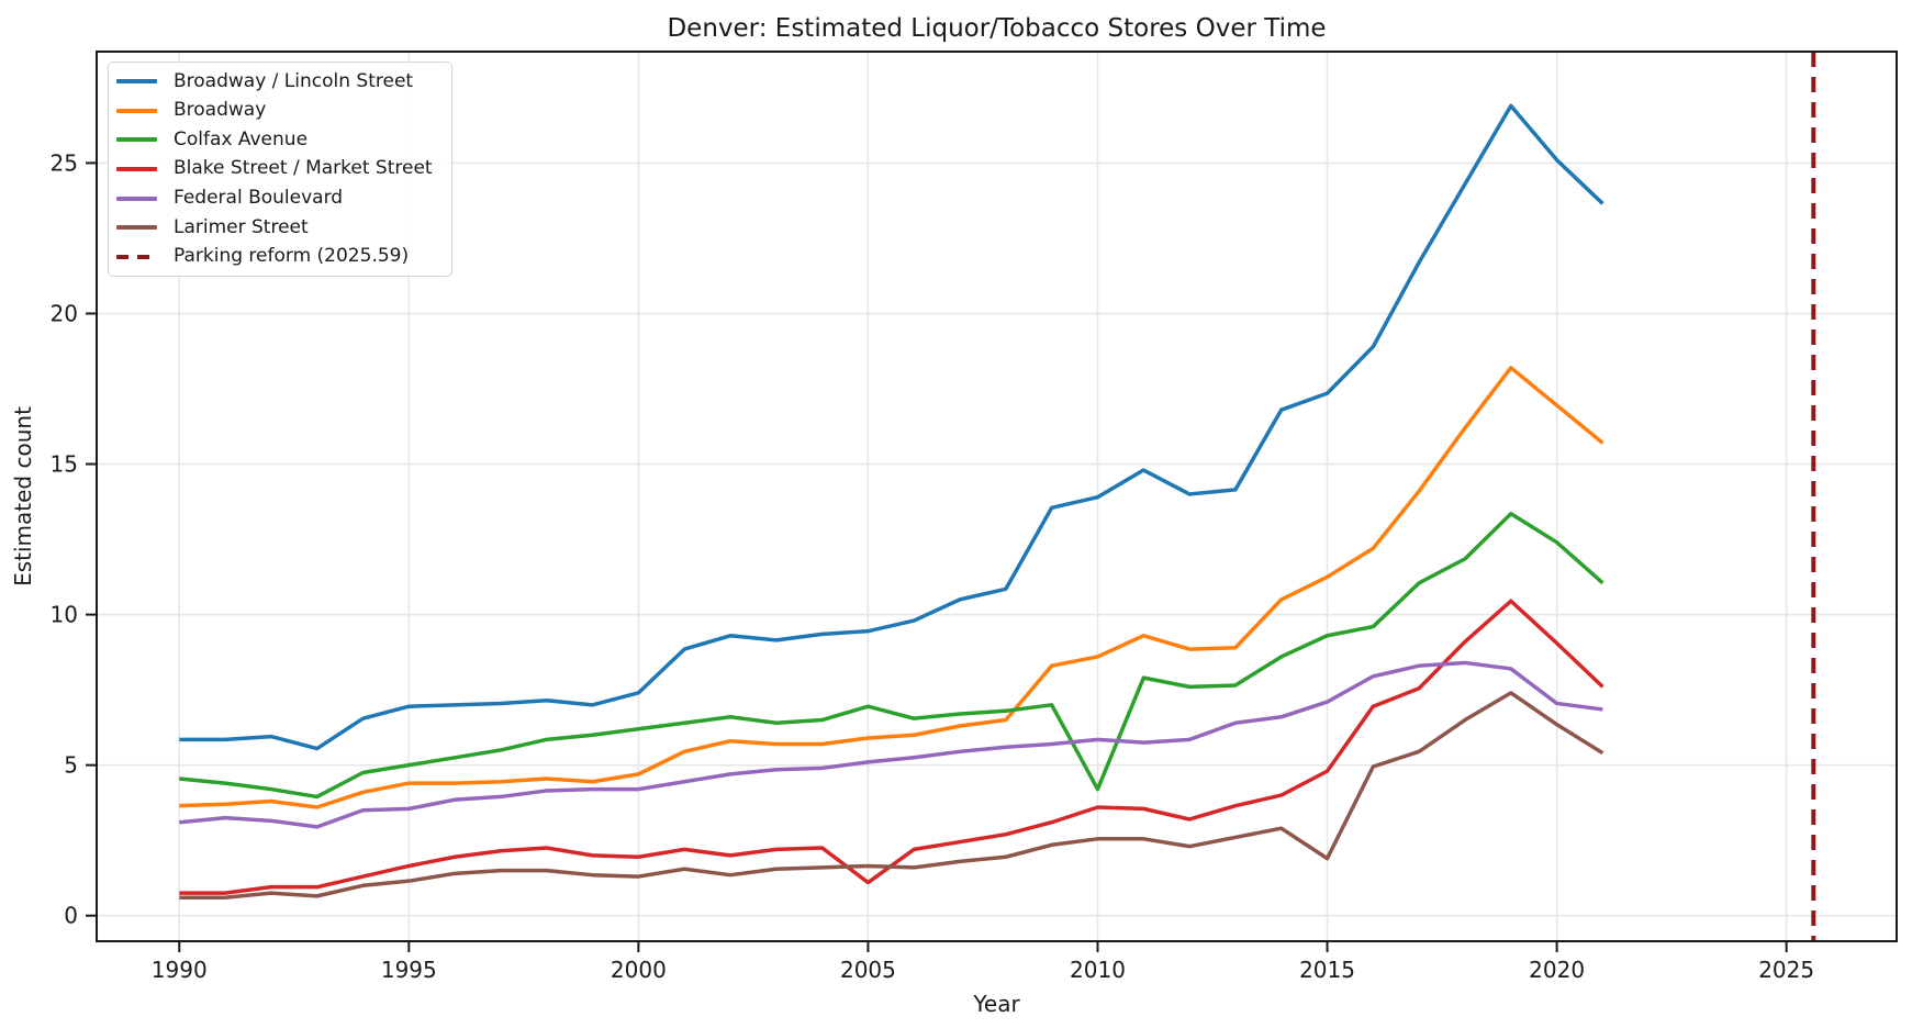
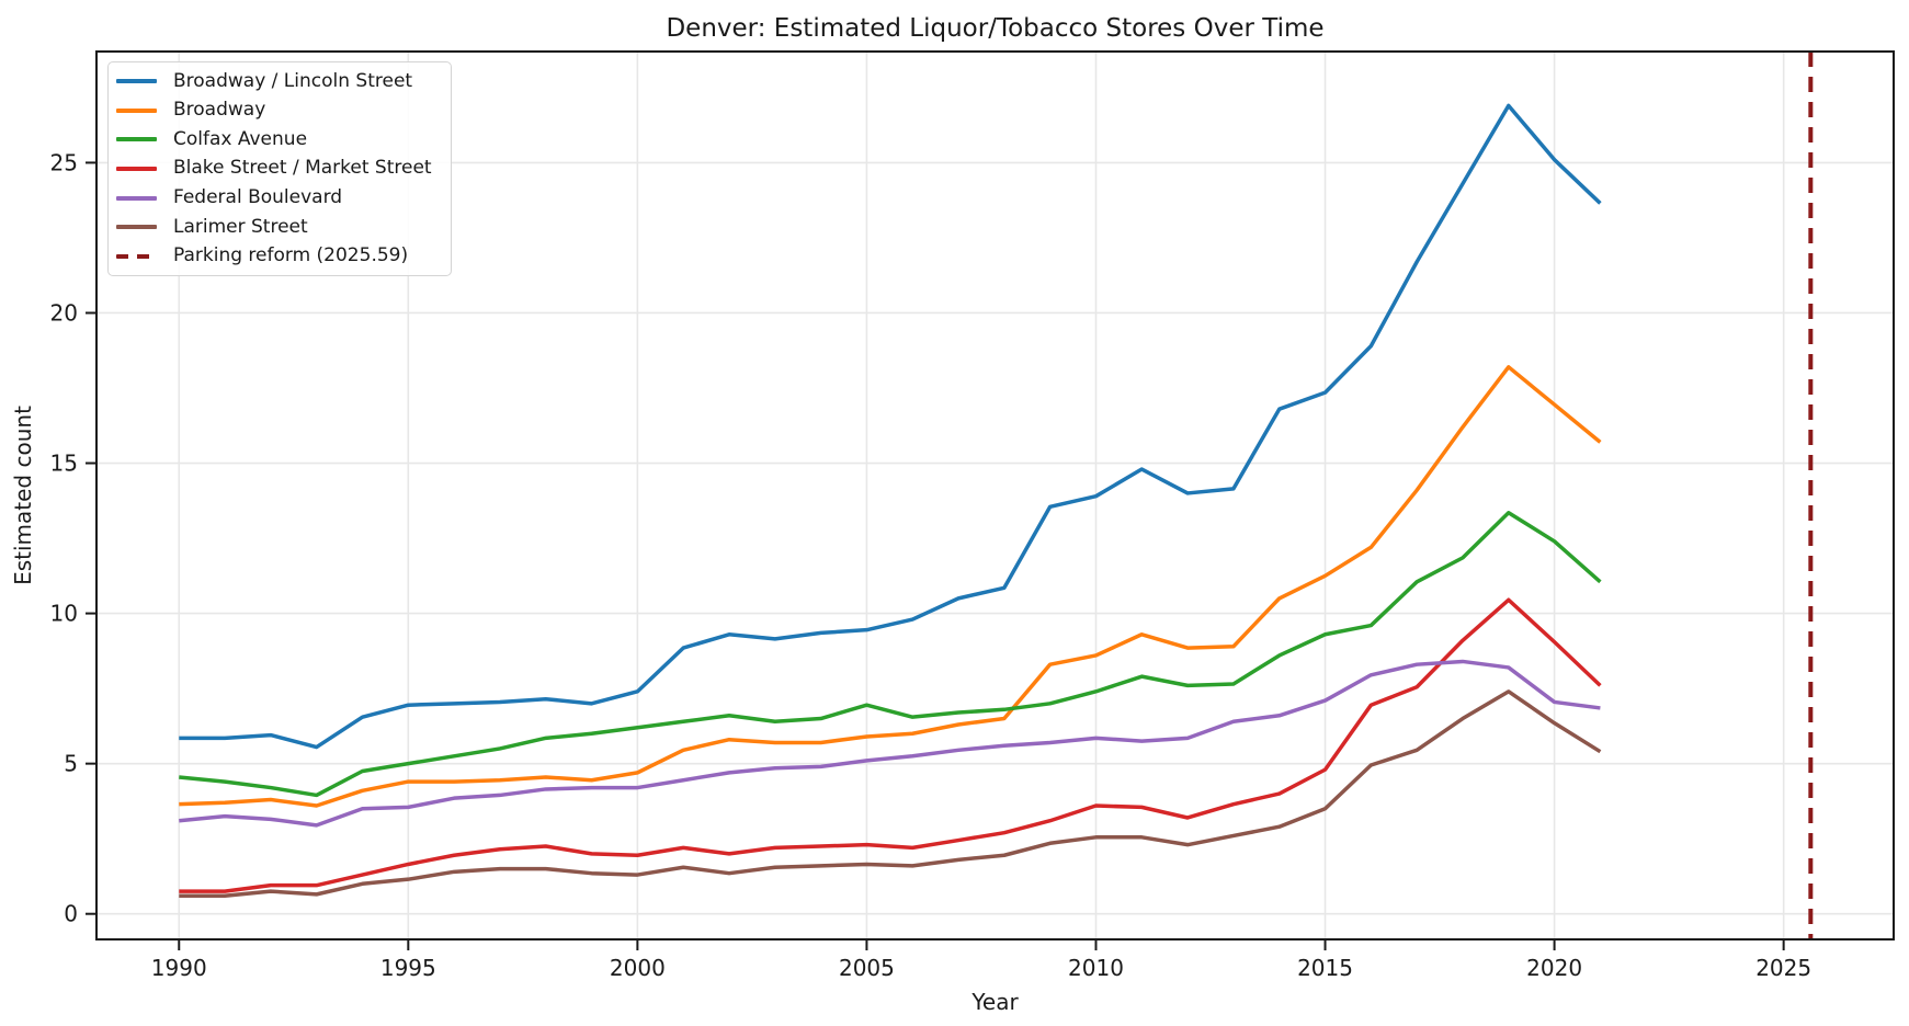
Blake Street / Market Street/2005: 1.1 -> 2.3
Colfax Avenue/2010: 4.2 -> 7.4
Larimer Street/2015: 1.9 -> 3.5
